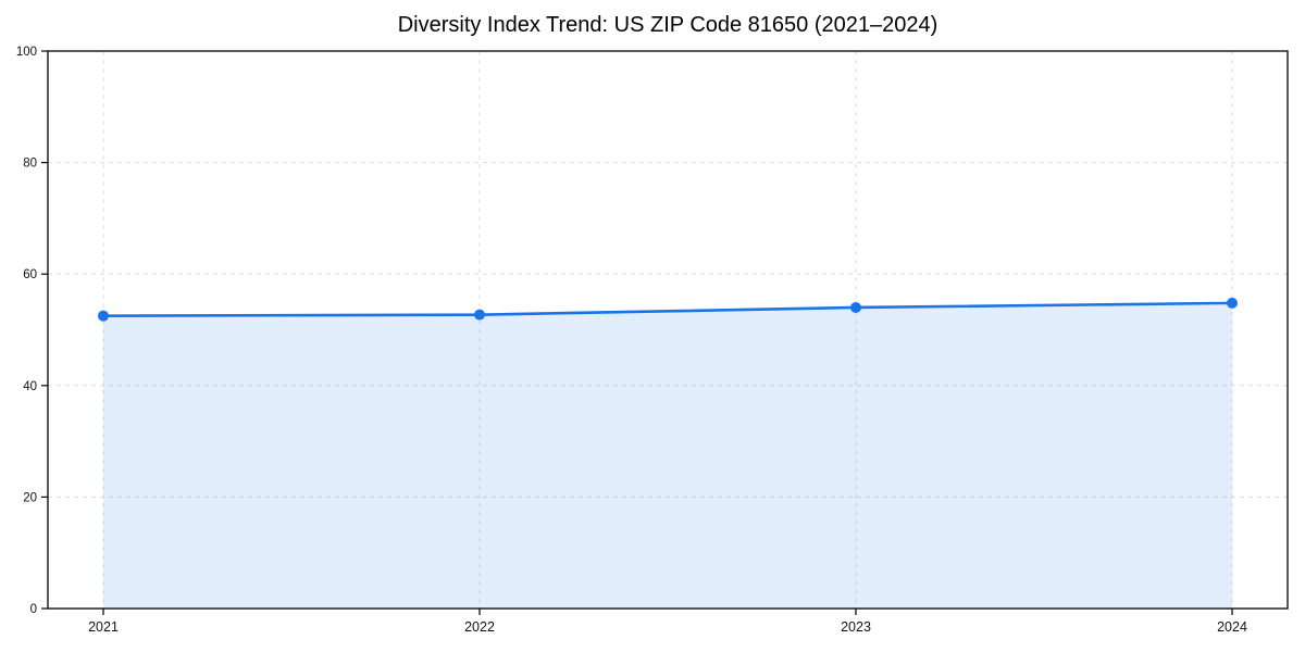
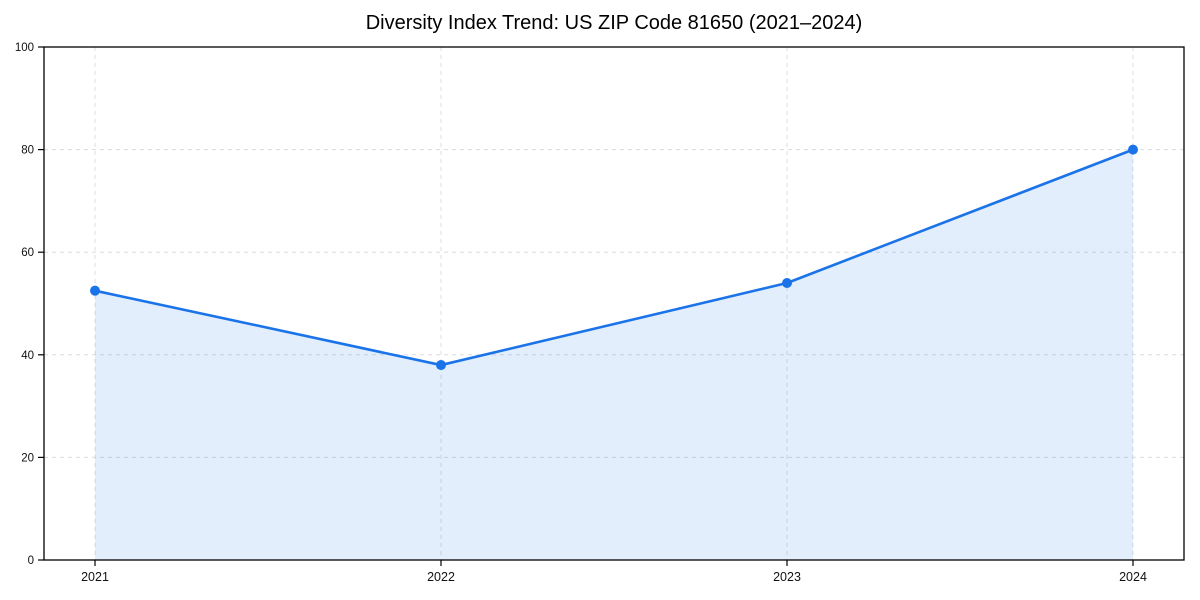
2022: 53 -> 38
2024: 55 -> 80
